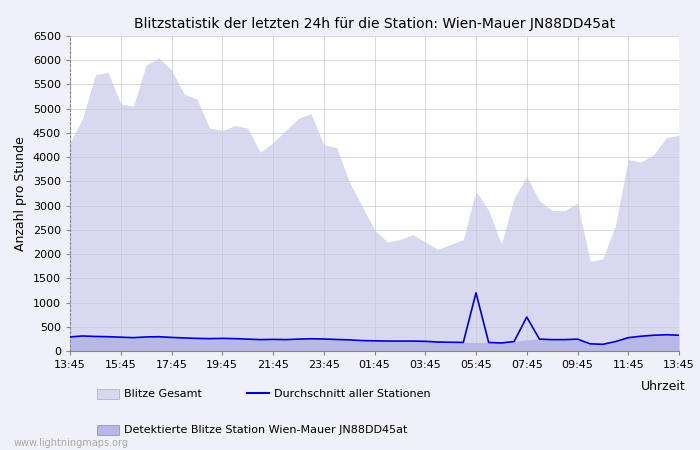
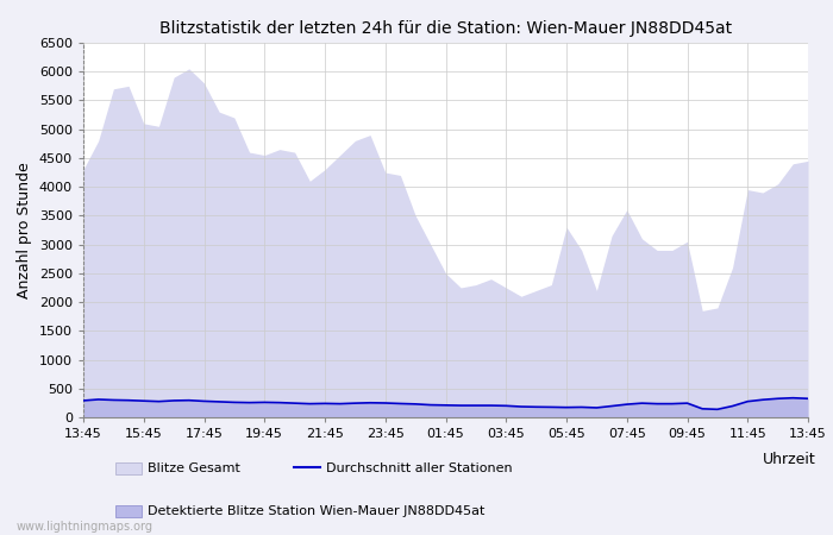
Durchschnitt aller Stationen/05:45: 1200 -> 170
Durchschnitt aller Stationen/07:45: 700 -> 220
